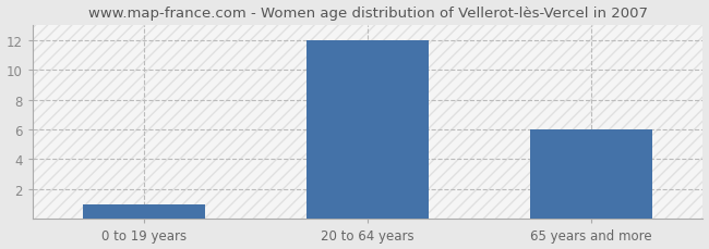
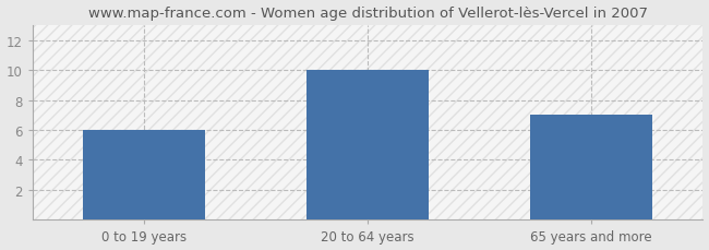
0 to 19 years: 1 -> 6
20 to 64 years: 12 -> 10
65 years and more: 6 -> 7
